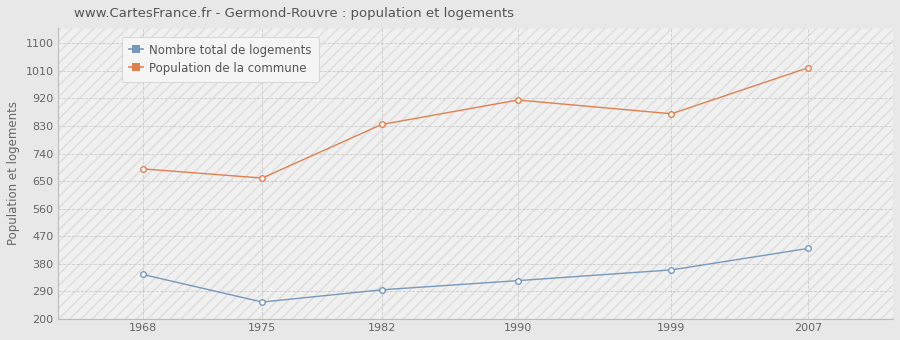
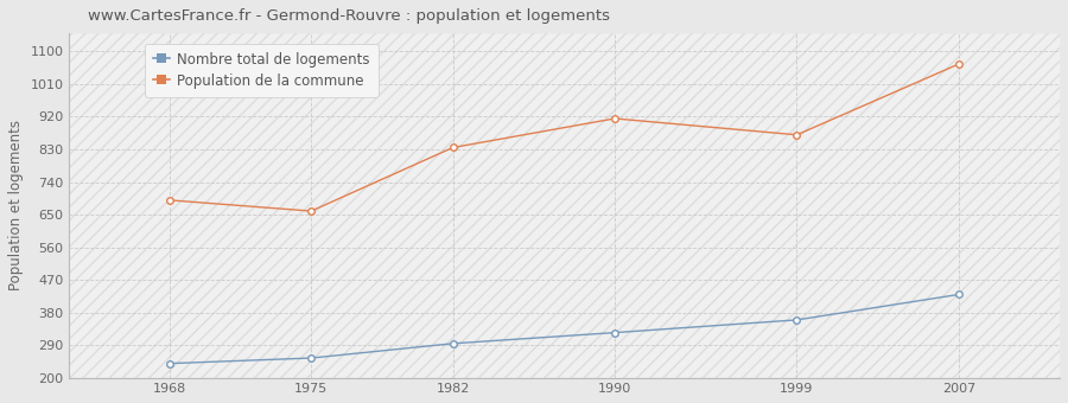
Nombre total de logements/1968: 345 -> 240
Population de la commune/2007: 1020 -> 1065
